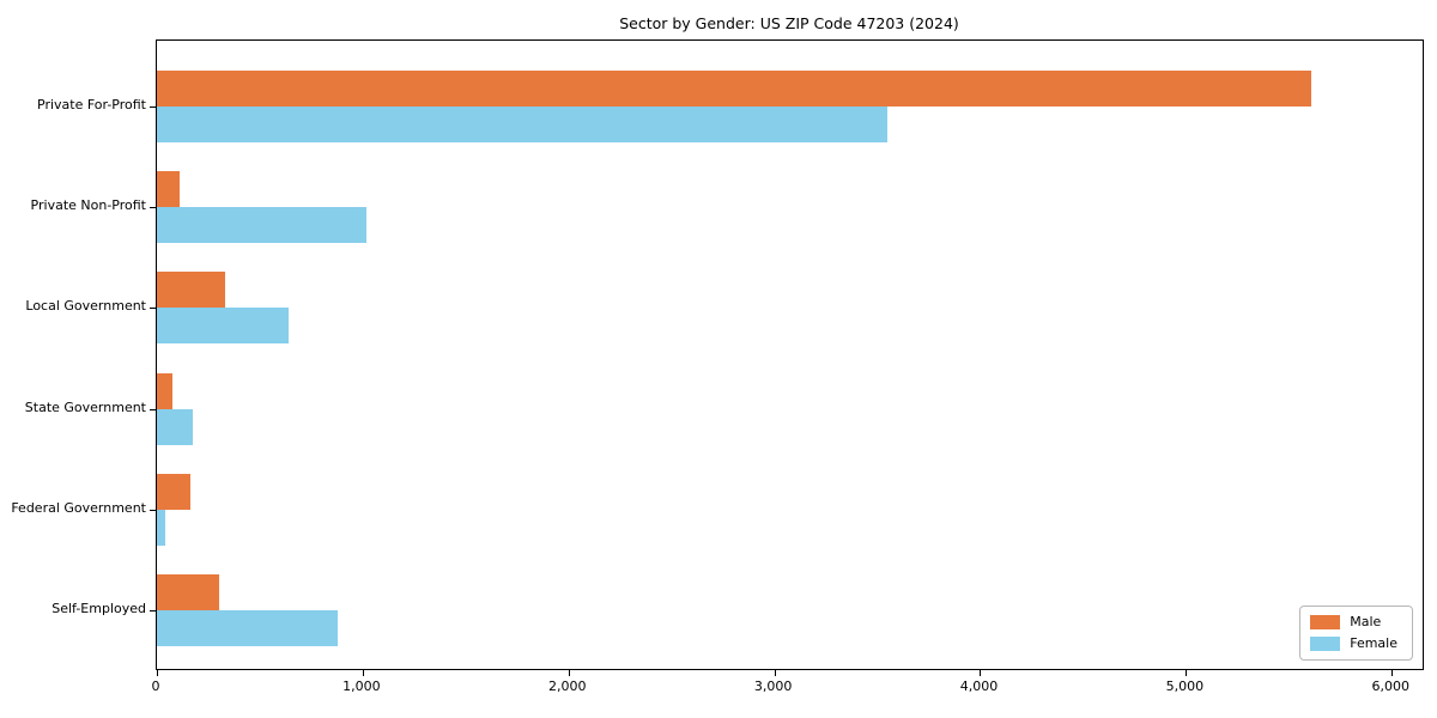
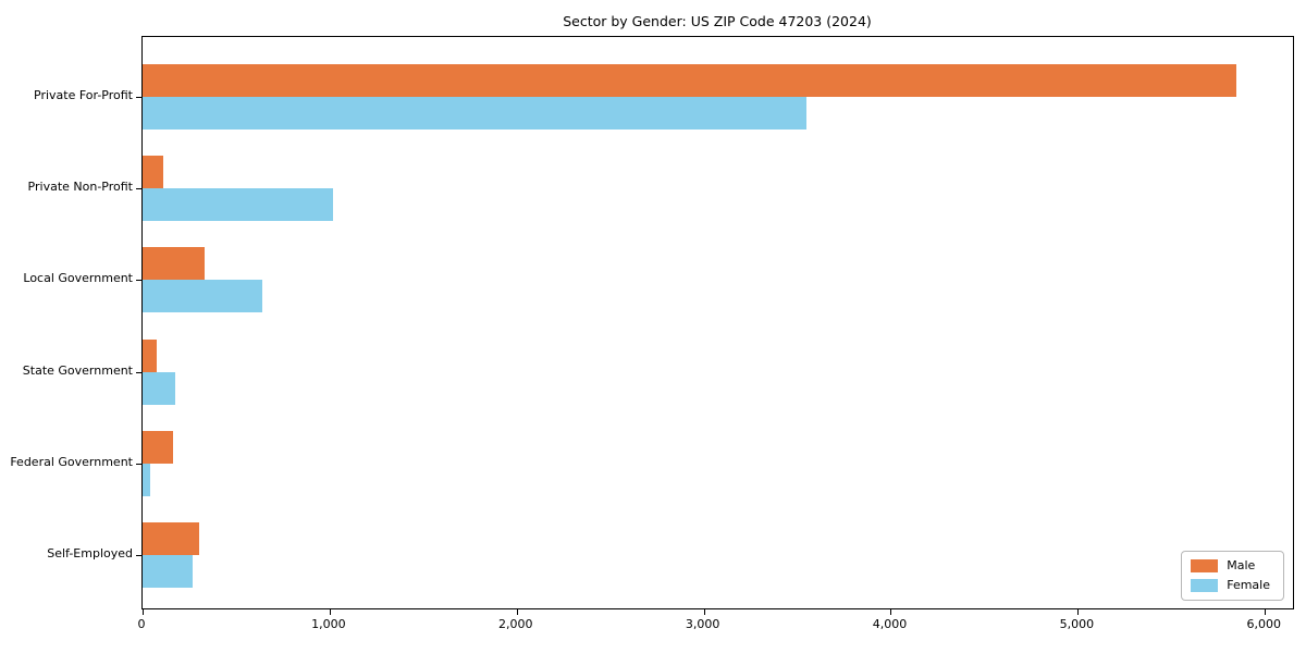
Male/Private For-Profit: 5610 -> 5850
Female/Self-Employed: 880 -> 270
